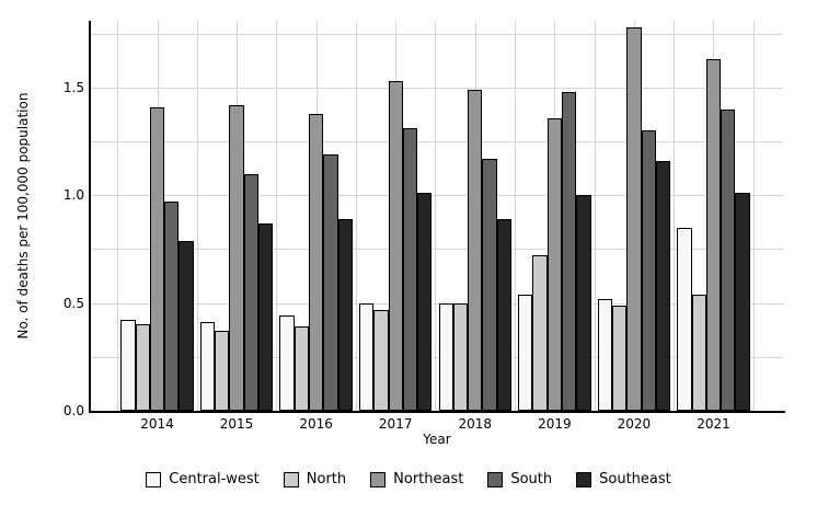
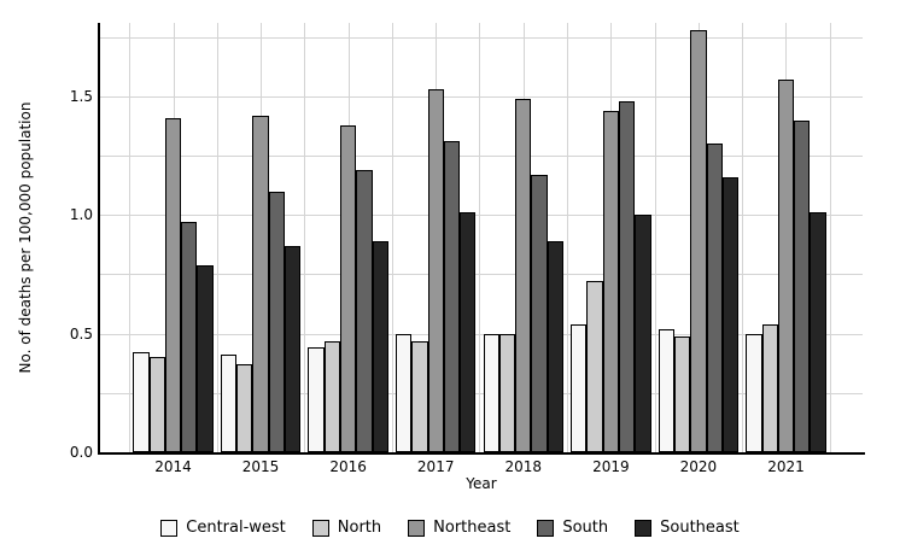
North/2016: 0.39 -> 0.47
Northeast/2019: 1.36 -> 1.44
Central-west/2021: 0.85 -> 0.50
Northeast/2021: 1.63 -> 1.57
